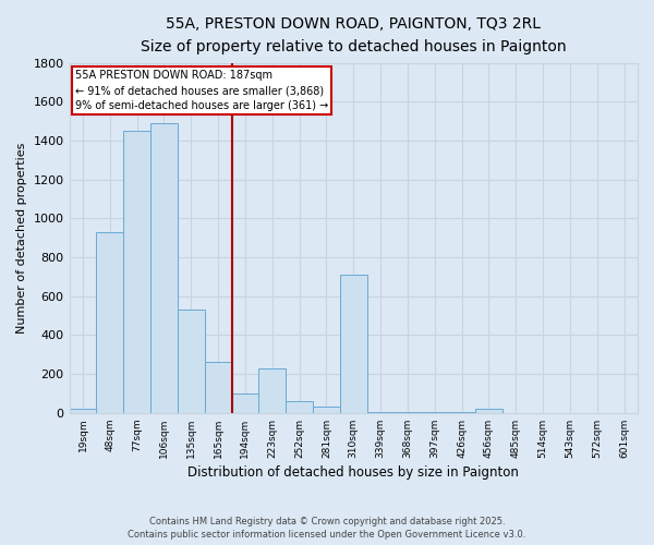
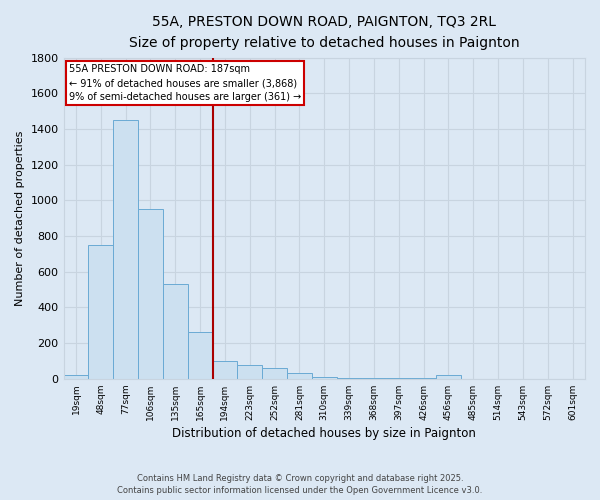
48sqm: 930 -> 750
106sqm: 1490 -> 950
223sqm: 230 -> 80
310sqm: 710 -> 10
